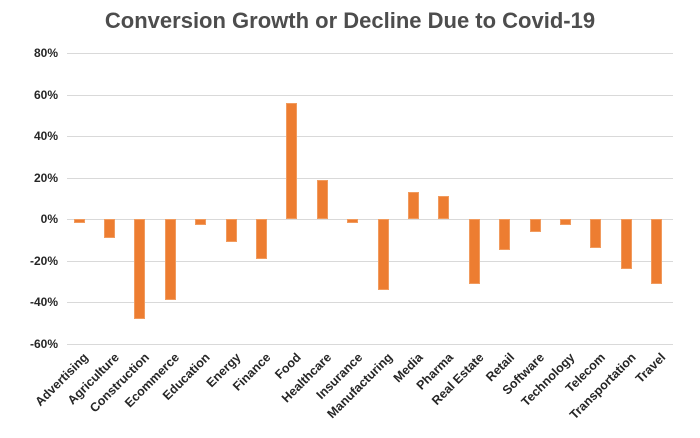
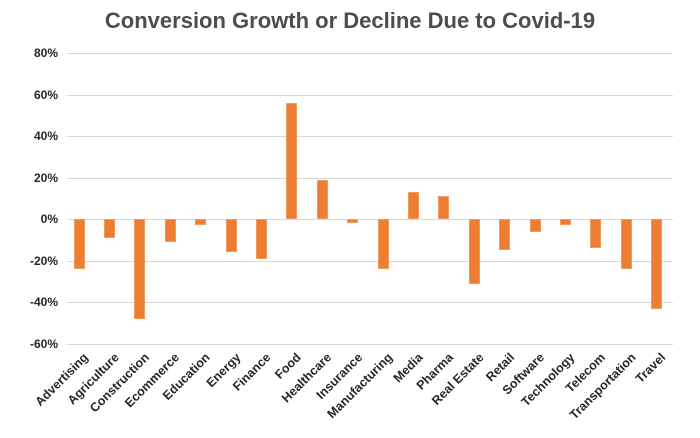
Advertising: -2% -> -24%
Ecommerce: -39% -> -11%
Energy: -11% -> -16%
Manufacturing: -34% -> -24%
Travel: -31% -> -43%
